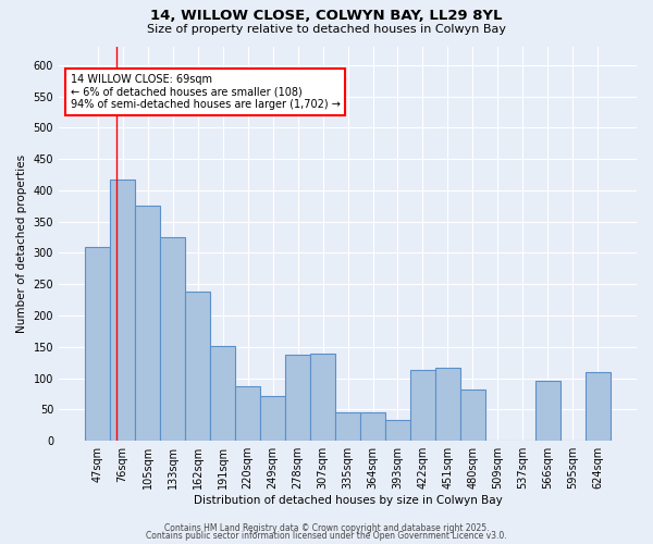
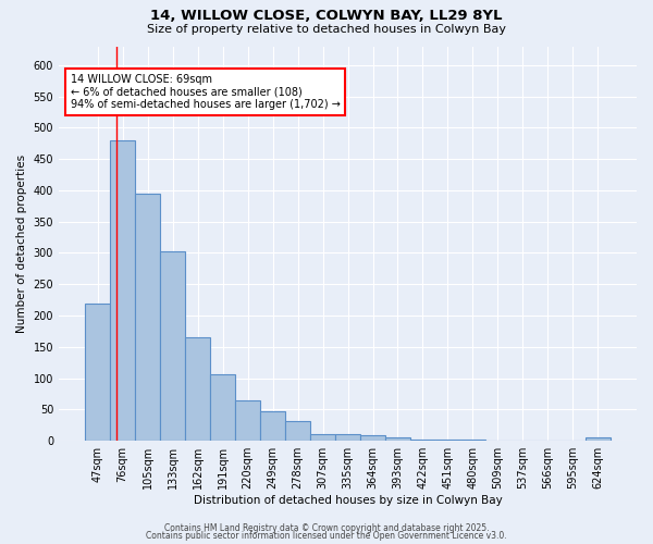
47sqm: 310 -> 220
76sqm: 418 -> 480
105sqm: 376 -> 395
133sqm: 326 -> 302
162sqm: 238 -> 165
191sqm: 152 -> 106
220sqm: 88 -> 65
249sqm: 72 -> 48
278sqm: 138 -> 32
307sqm: 140 -> 10
335sqm: 46 -> 11
364sqm: 46 -> 9
393sqm: 34 -> 5
422sqm: 114 -> 2
451sqm: 116 -> 2
480sqm: 82 -> 2
566sqm: 96 -> 1
624sqm: 110 -> 5
